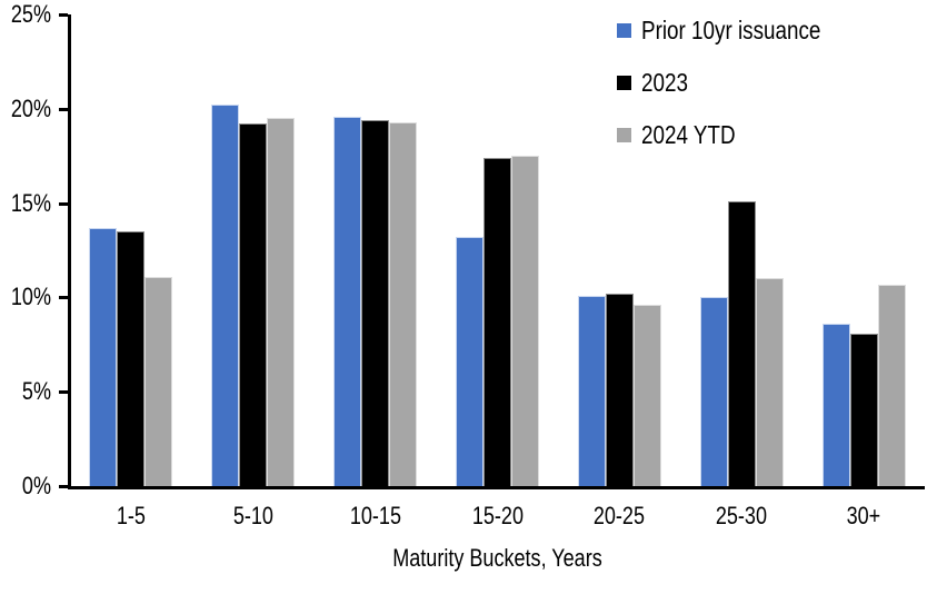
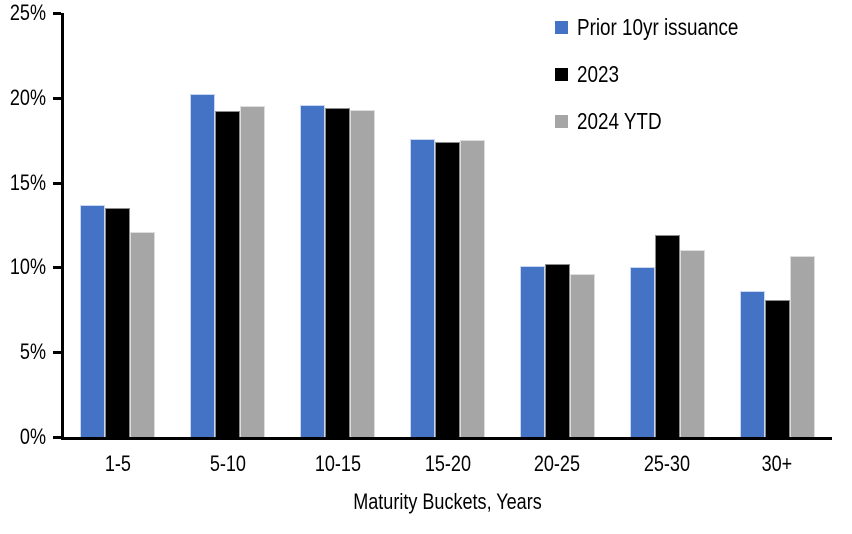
2024 YTD/1-5: 11.1% -> 12.1%
Prior 10yr issuance/15-20: 13.2% -> 17.6%
2023/25-30: 15.1% -> 11.9%
